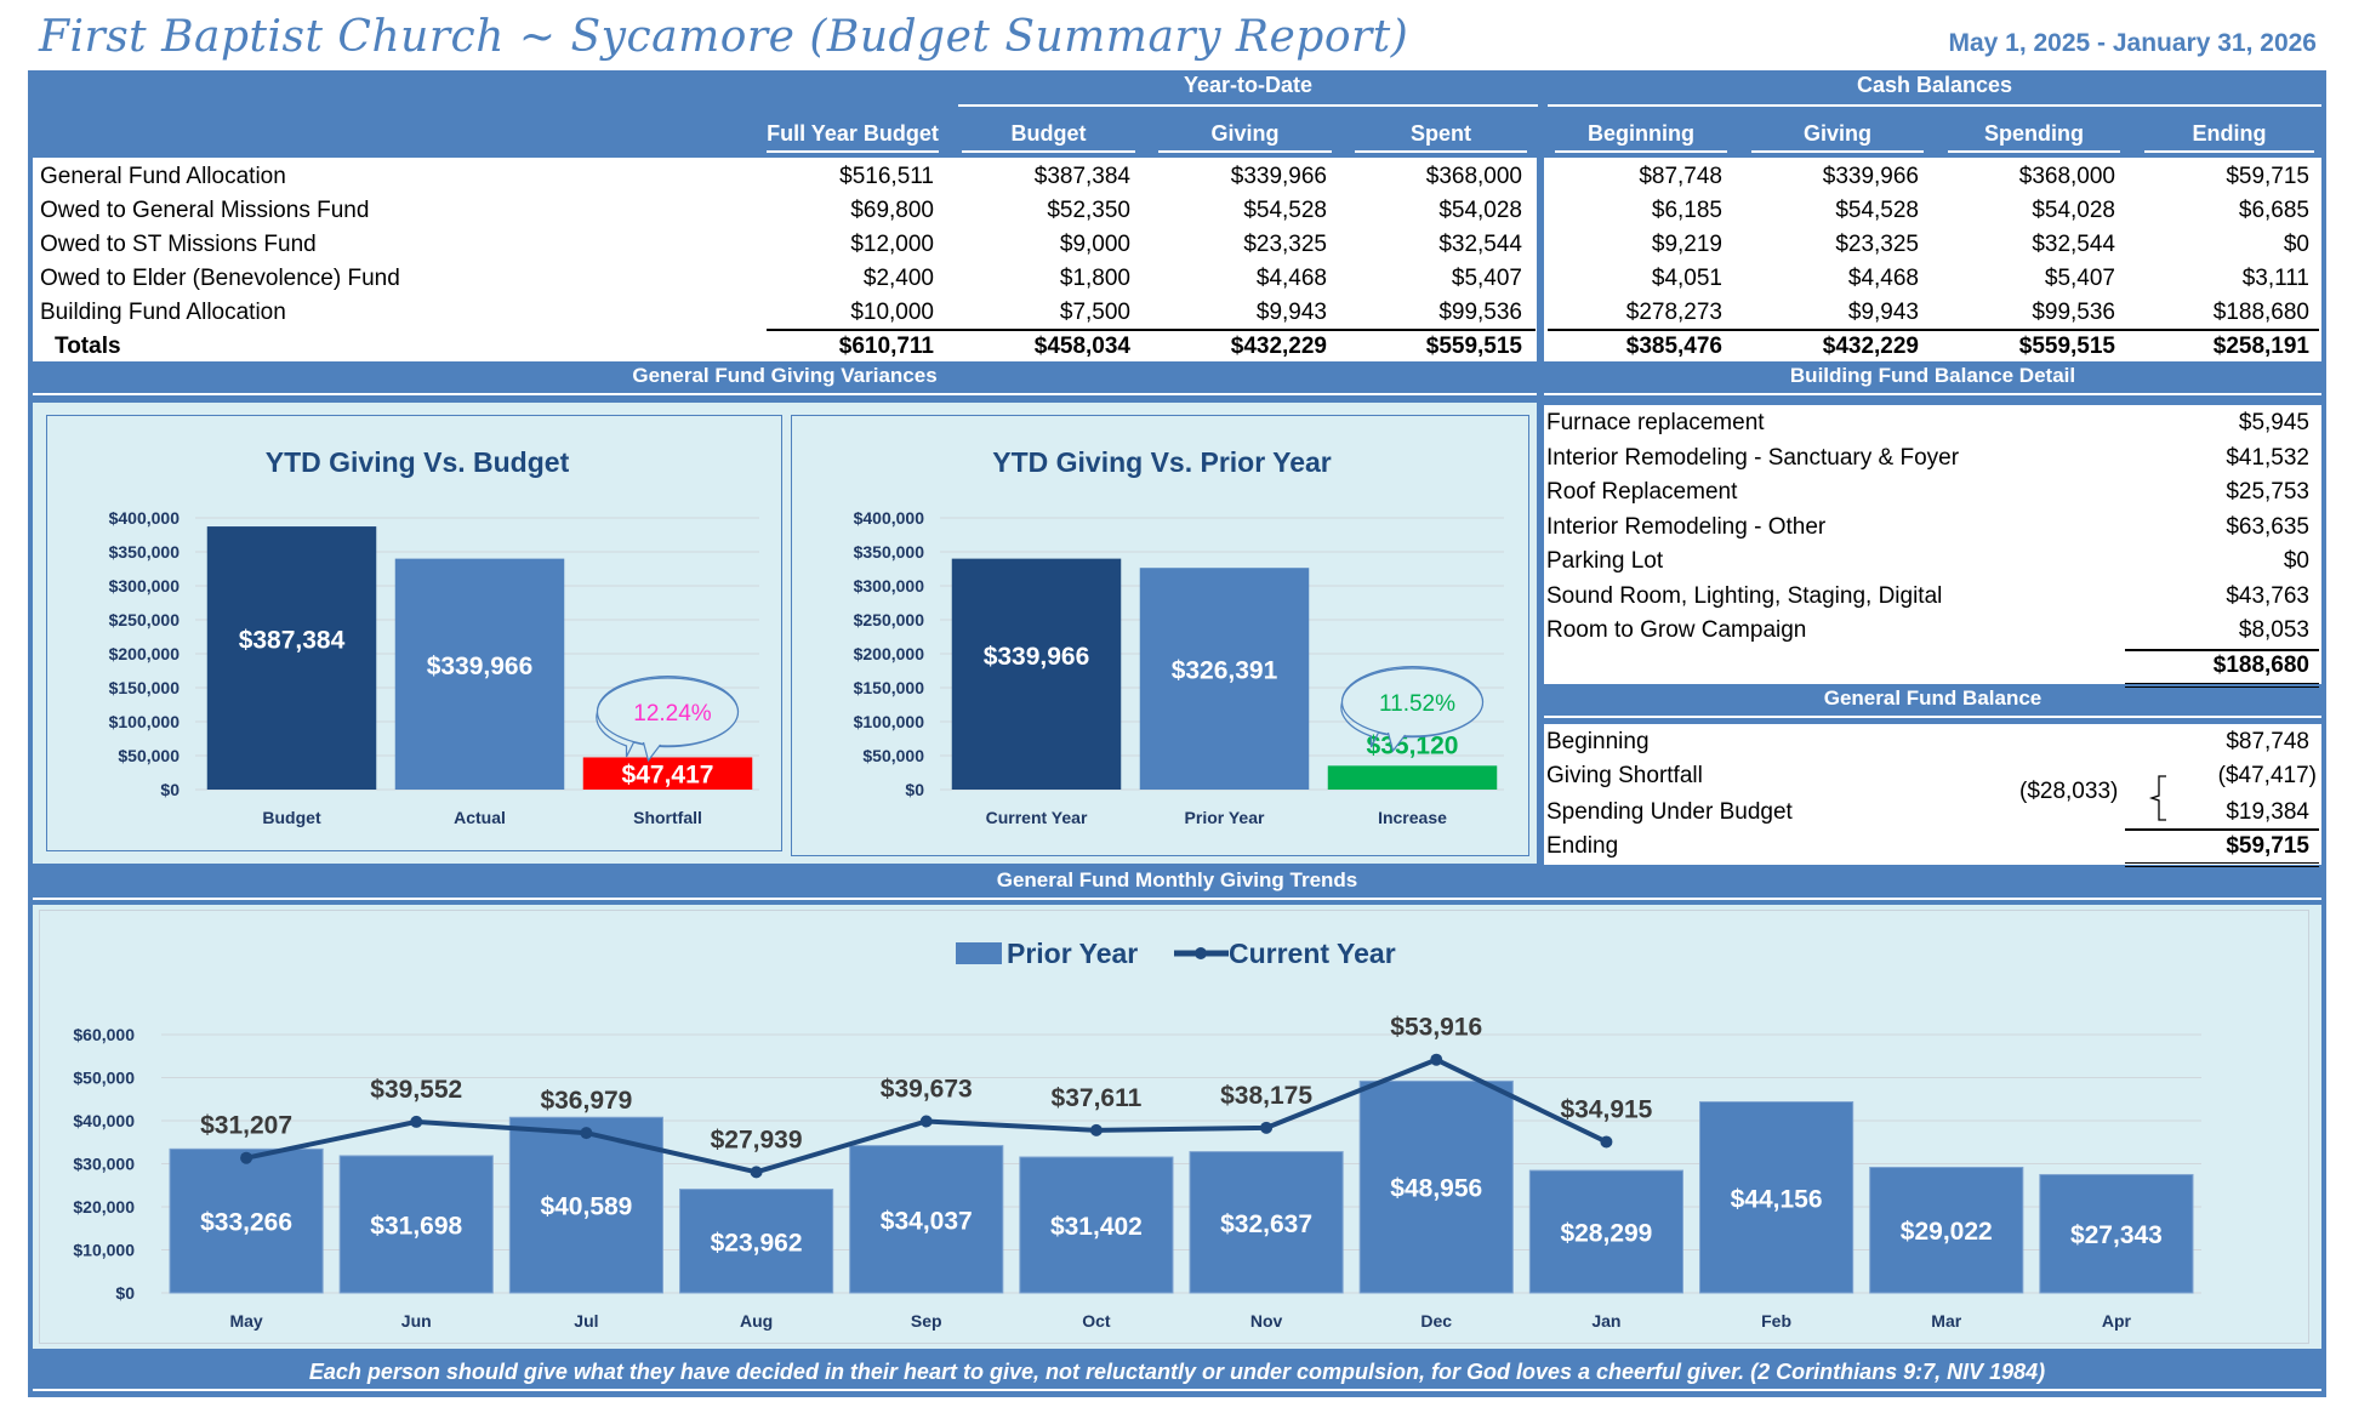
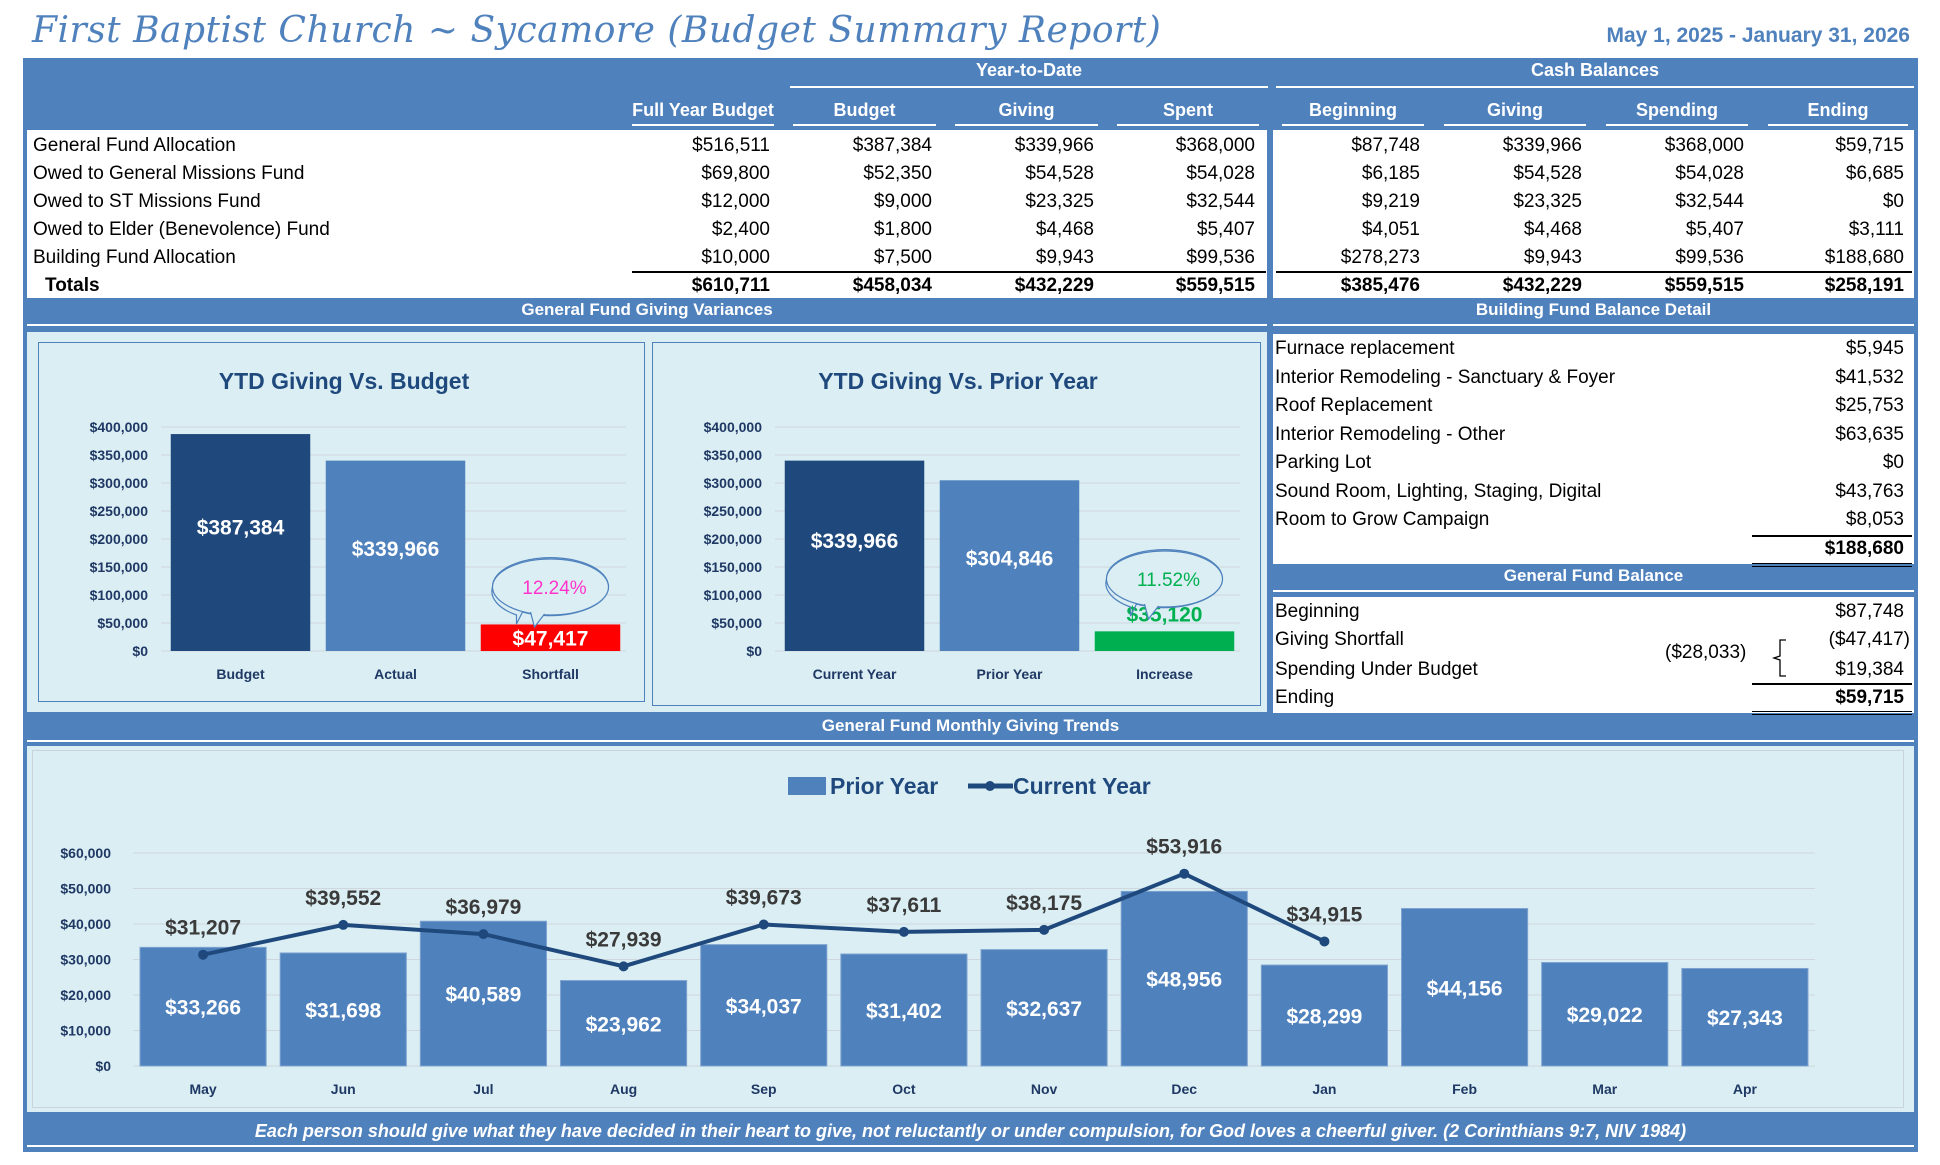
YTD Giving Vs. Prior Year/Prior Year: $326,391 -> $304,846
